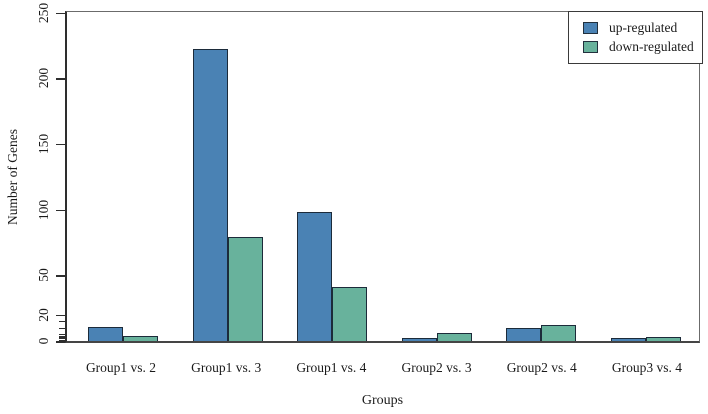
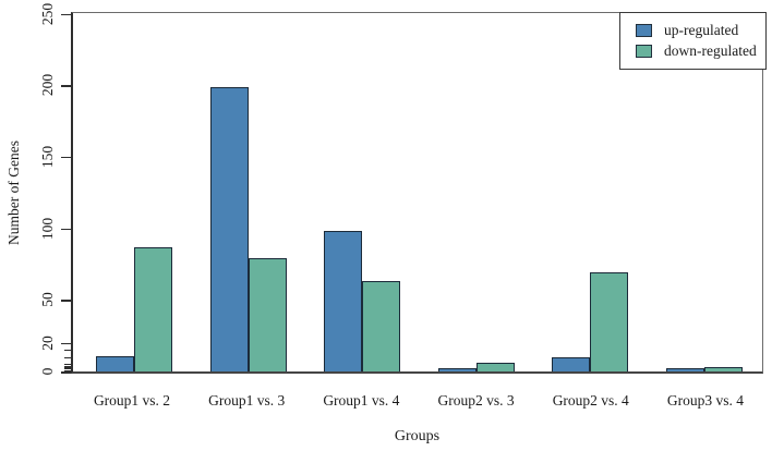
down-regulated/Group1 vs. 2: 4 -> 87
up-regulated/Group1 vs. 3: 222 -> 199
down-regulated/Group1 vs. 4: 41 -> 63
down-regulated/Group2 vs. 4: 12 -> 69
